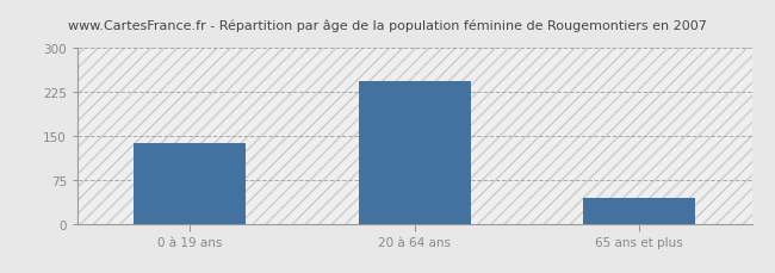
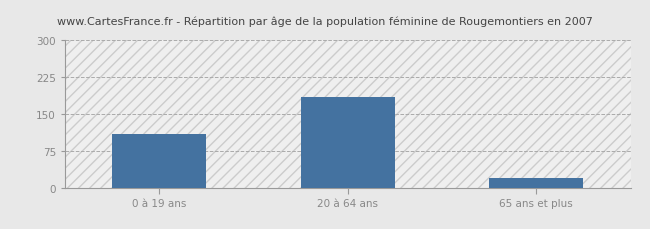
0 à 19 ans: 137 -> 110
20 à 64 ans: 243 -> 185
65 ans et plus: 45 -> 20
